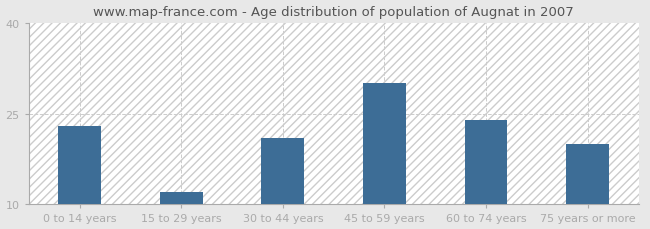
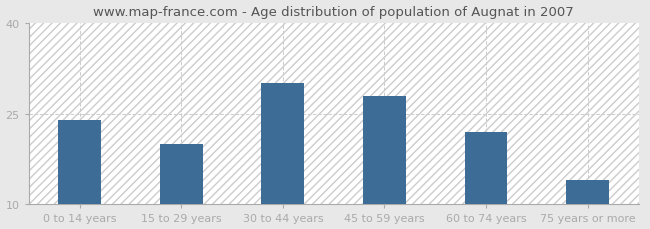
0 to 14 years: 23 -> 24
15 to 29 years: 12 -> 20
30 to 44 years: 21 -> 30
45 to 59 years: 30 -> 28
60 to 74 years: 24 -> 22
75 years or more: 20 -> 14
